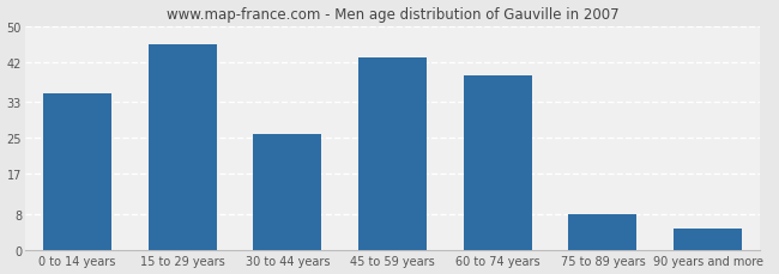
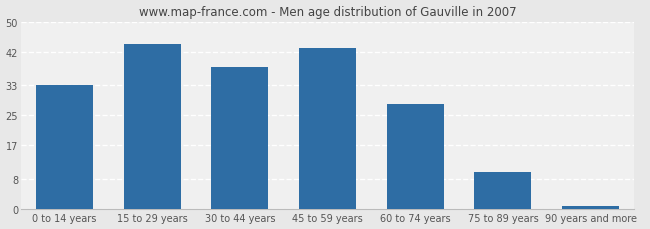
0 to 14 years: 35 -> 33
15 to 29 years: 46 -> 44
30 to 44 years: 26 -> 38
60 to 74 years: 39 -> 28
75 to 89 years: 8 -> 10
90 years and more: 5 -> 1
